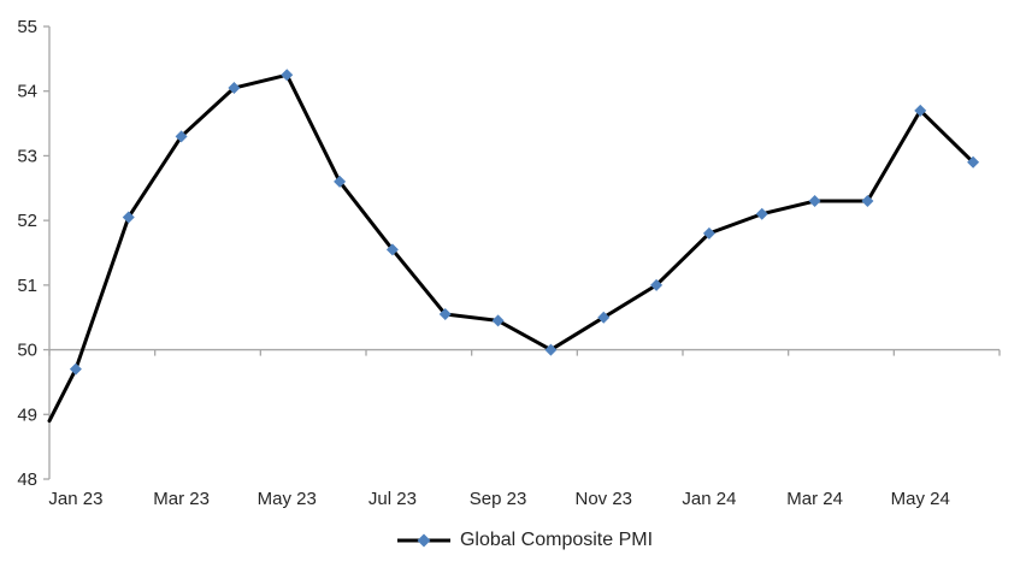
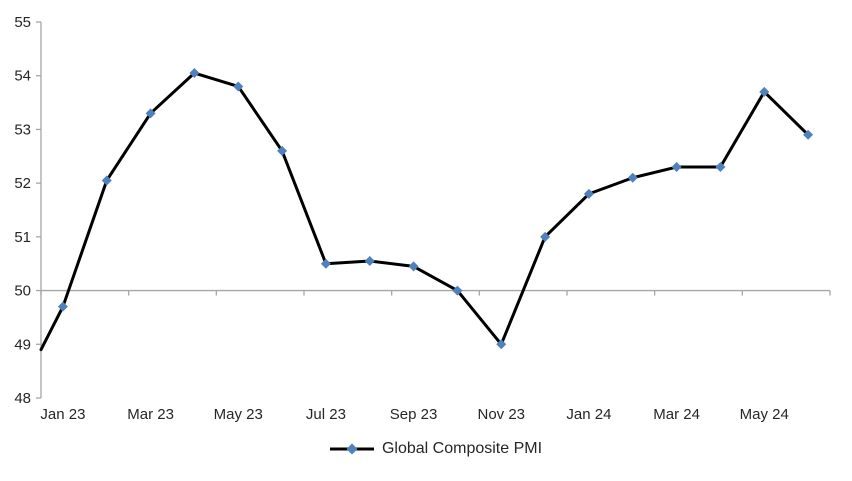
May 23: 54.2 -> 53.8
Jul 23: 51.5 -> 50.5
Nov 23: 50.5 -> 49.0
